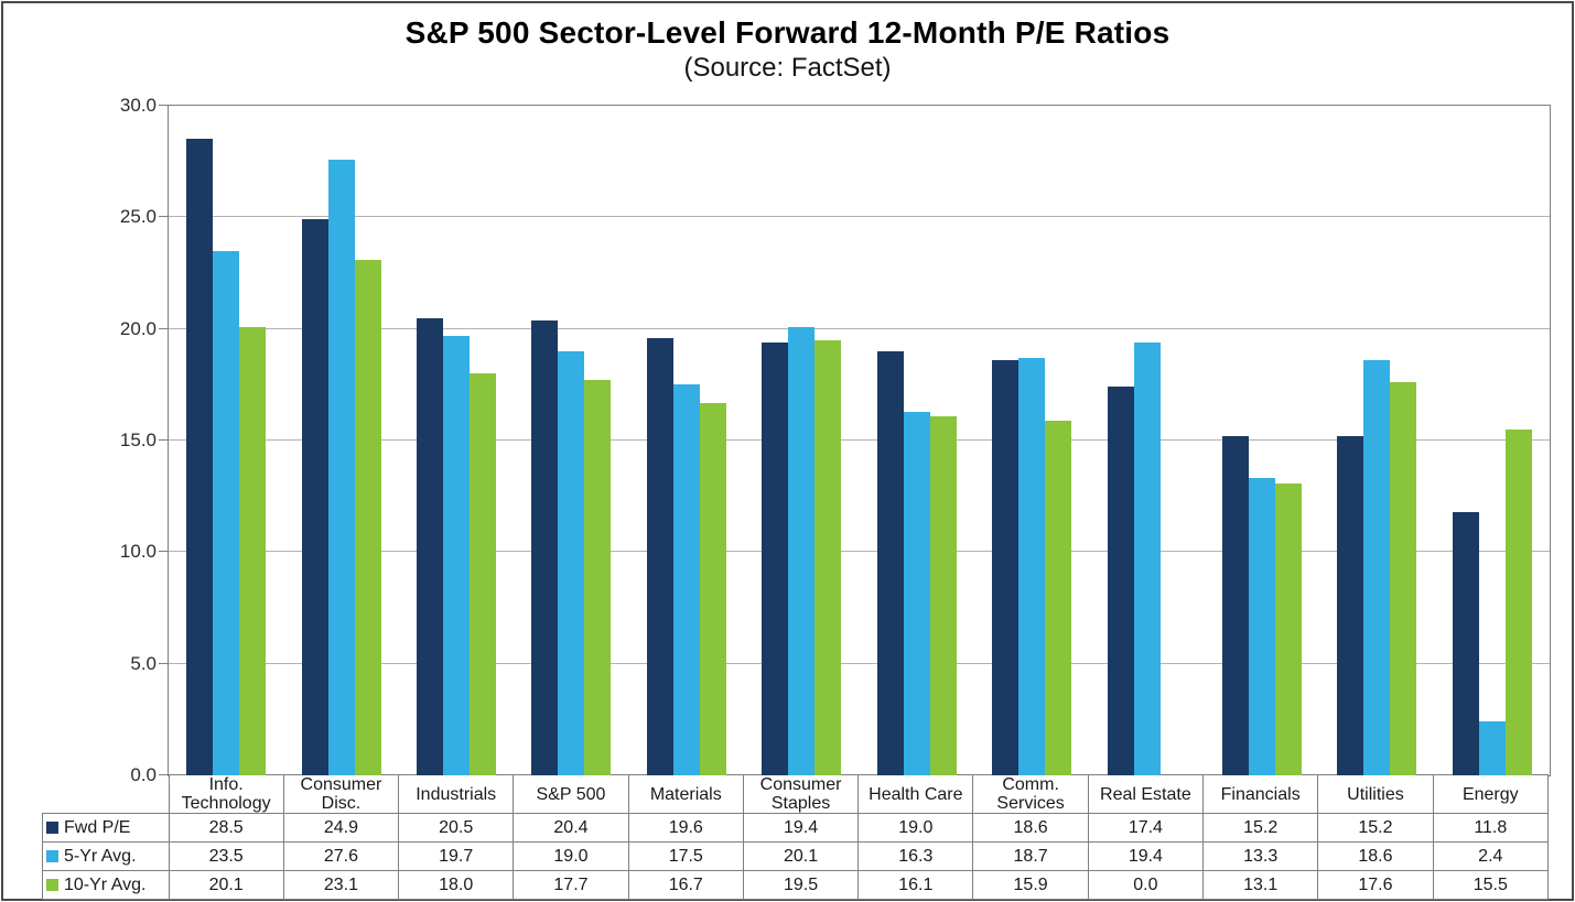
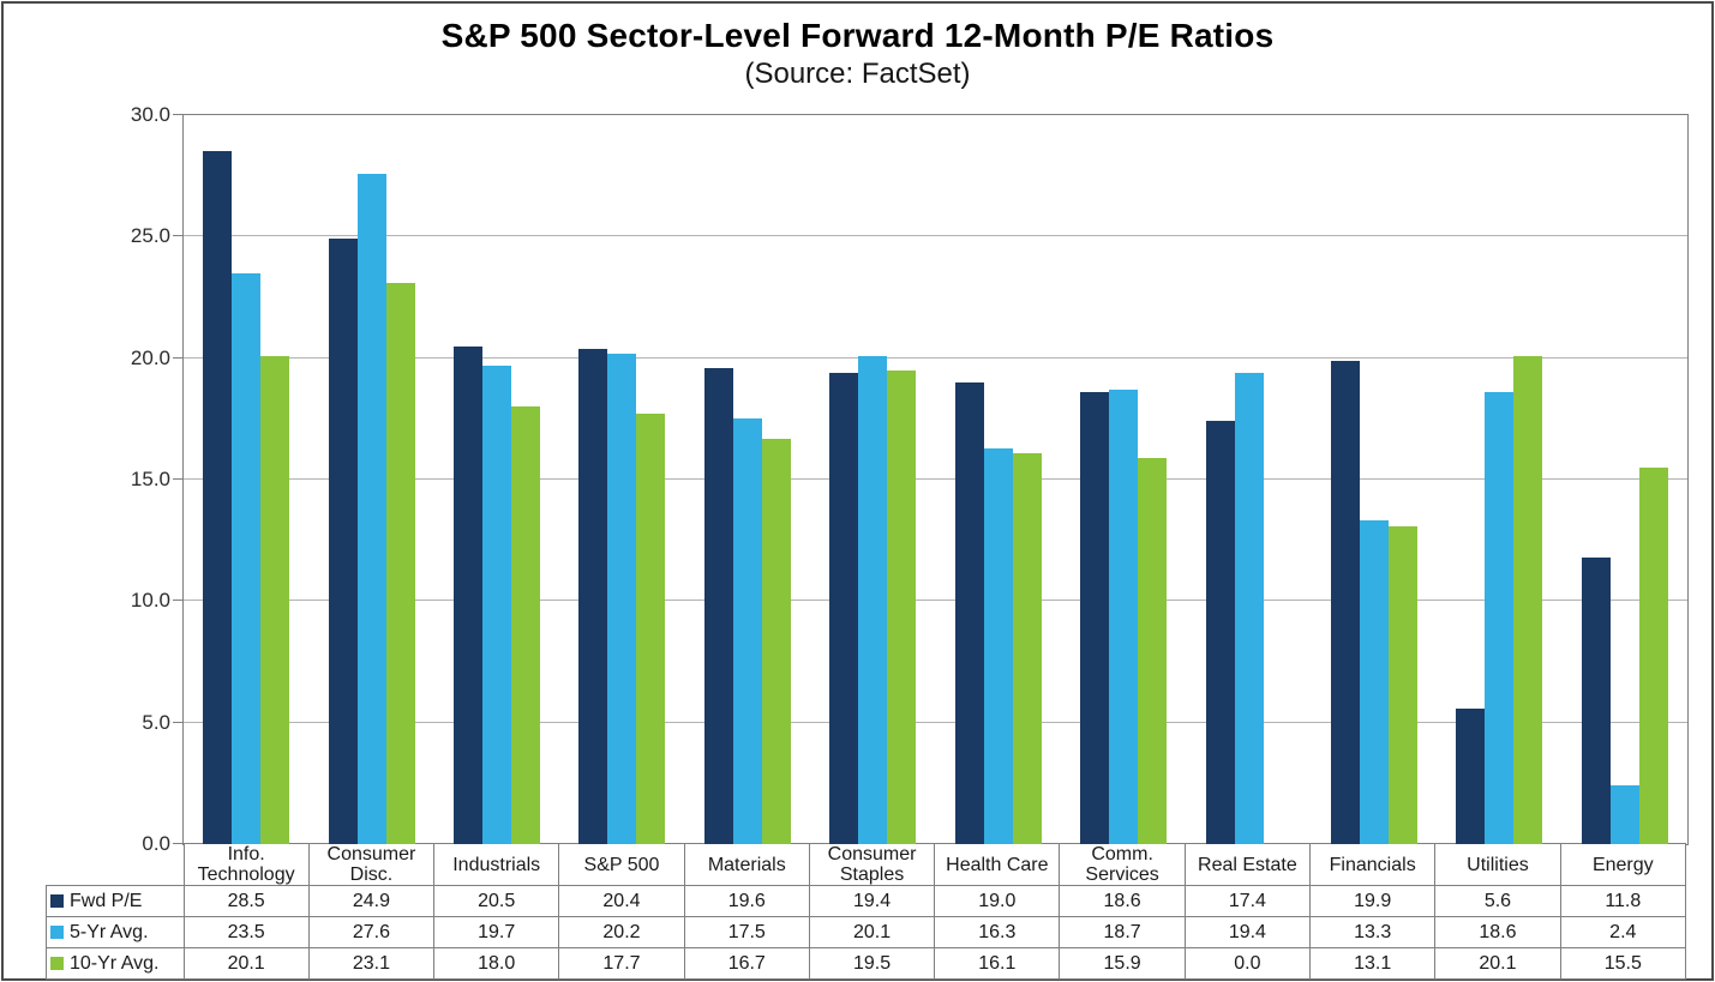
5-Yr Avg./S&P 500: 19.0 -> 20.2
Fwd P/E/Financials: 15.2 -> 19.9
Fwd P/E/Utilities: 15.2 -> 5.6
10-Yr Avg./Utilities: 17.6 -> 20.1
